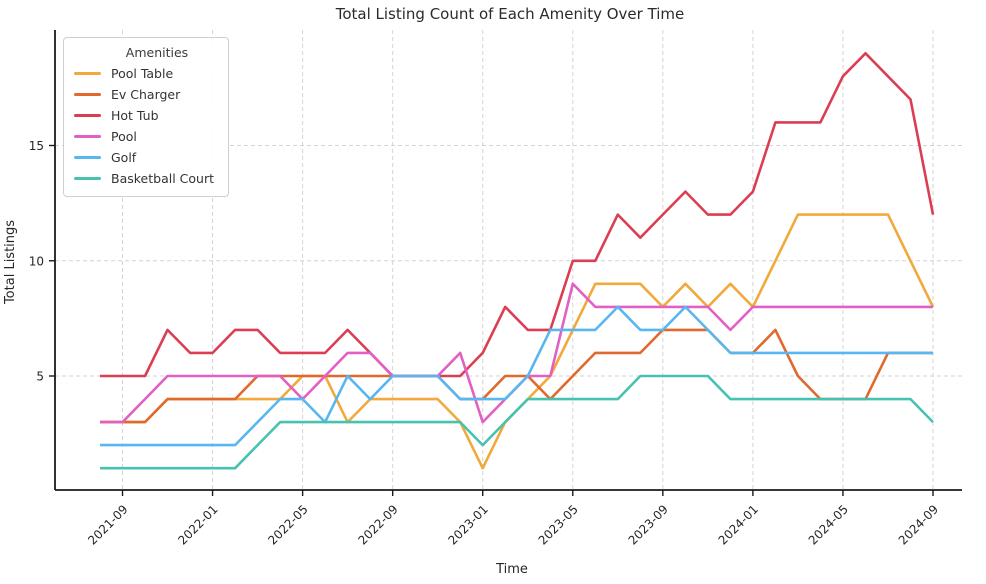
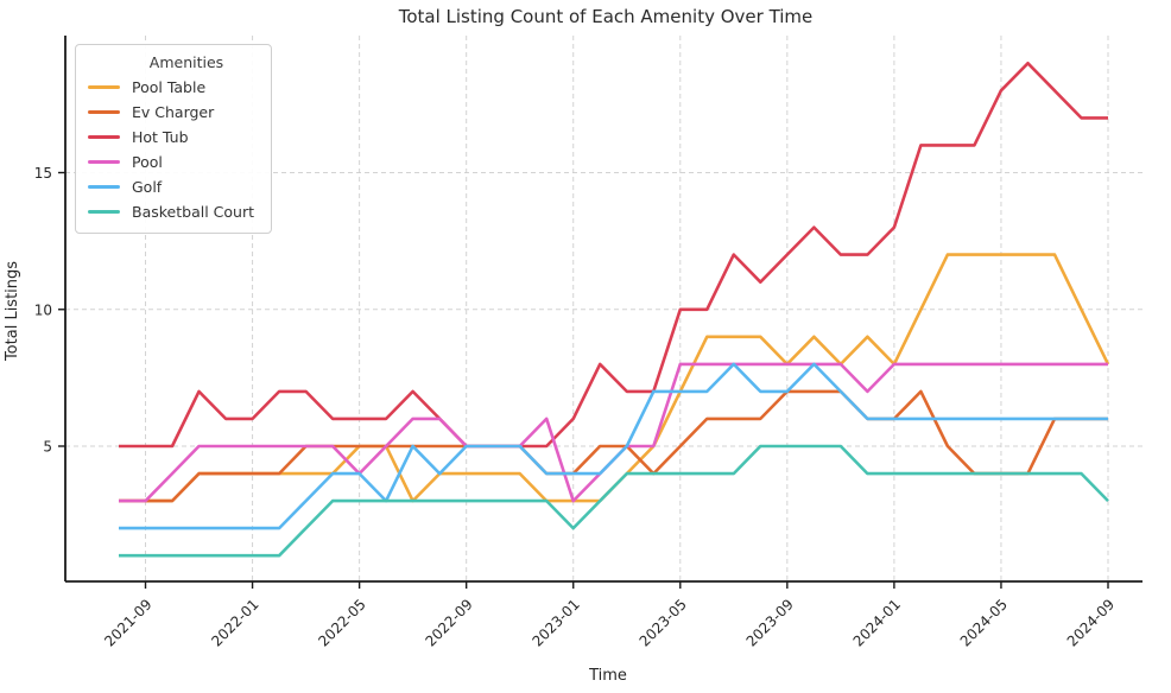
Pool Table/2023-01: 1 -> 3
Pool/2023-05: 9 -> 8
Hot Tub/2024-09: 12 -> 17
